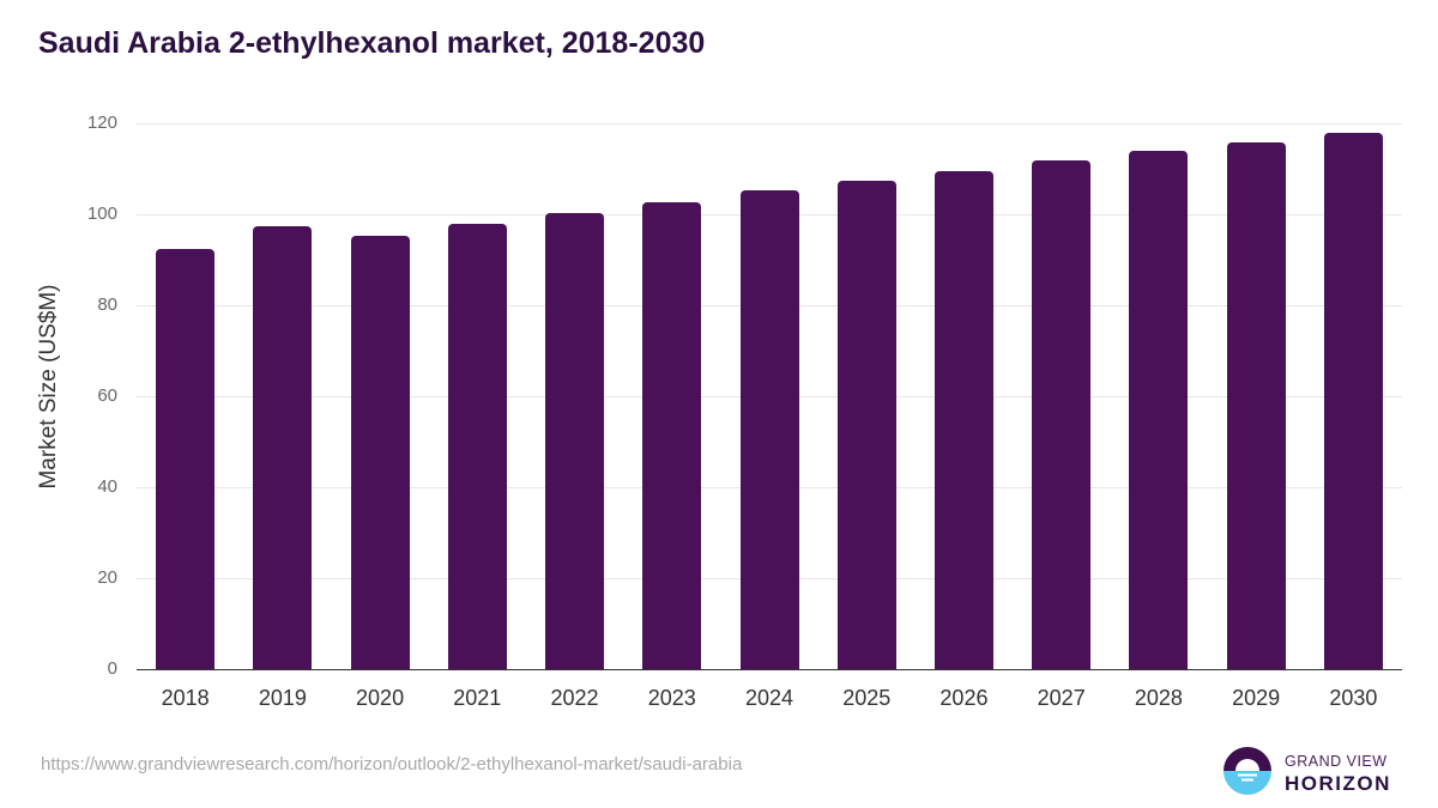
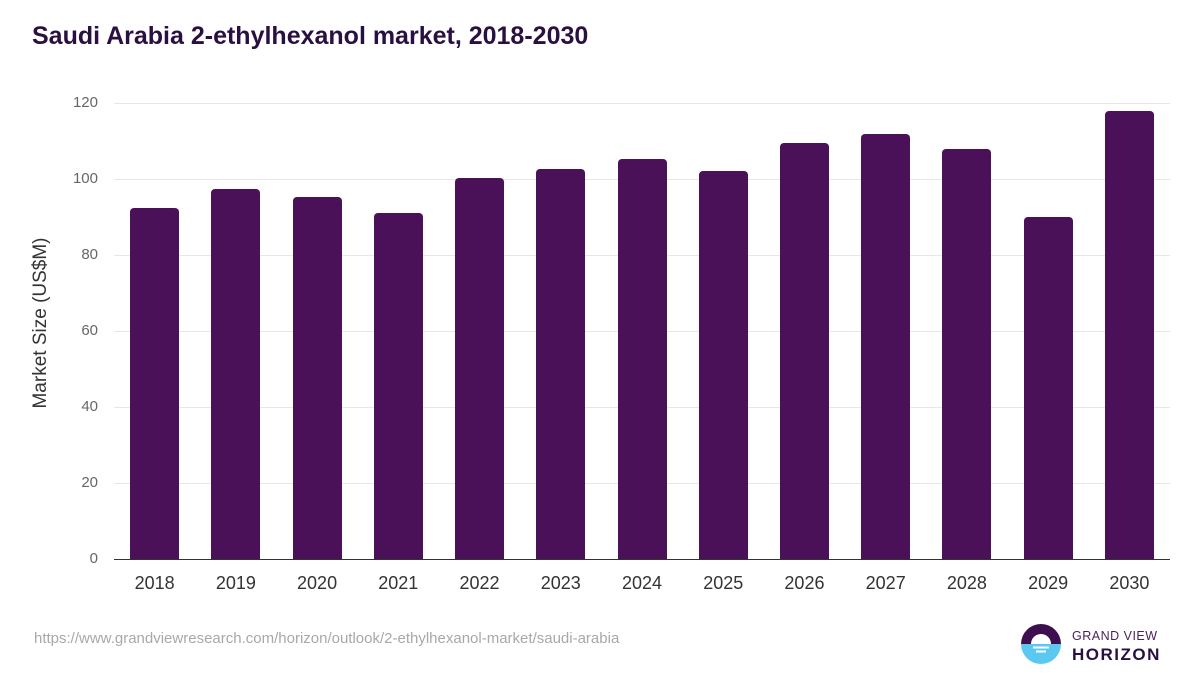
2021: 98 -> 91
2025: 107 -> 102
2028: 114 -> 108
2029: 116 -> 90
